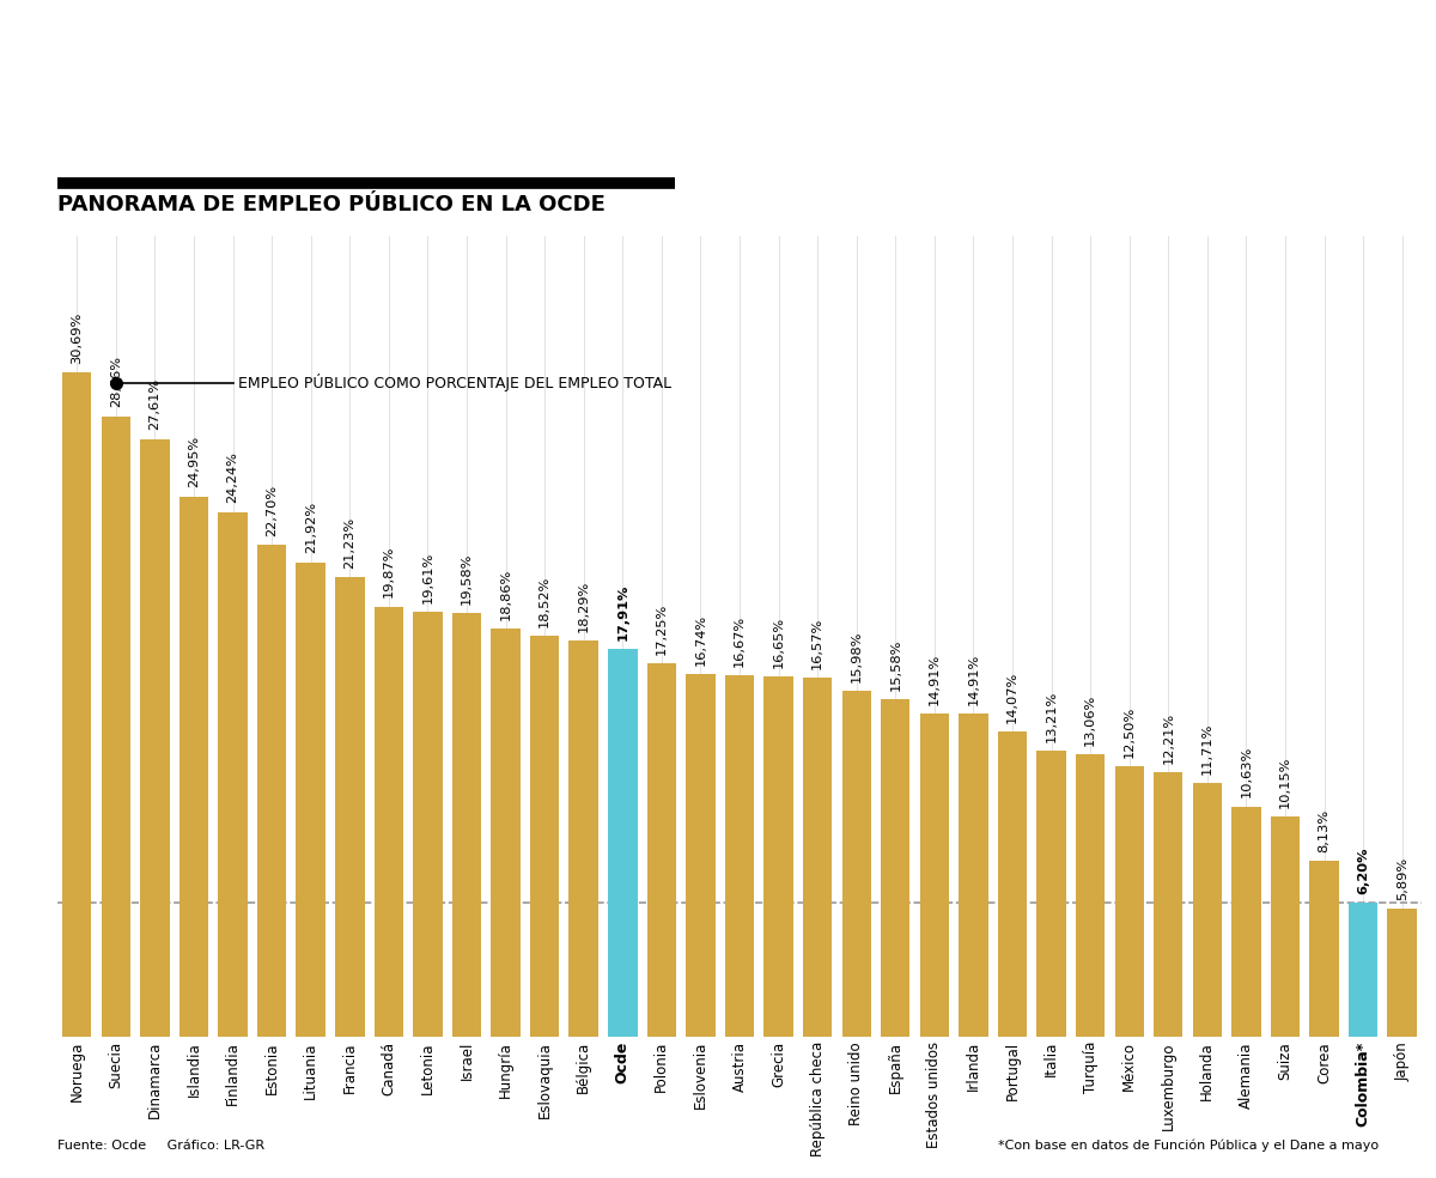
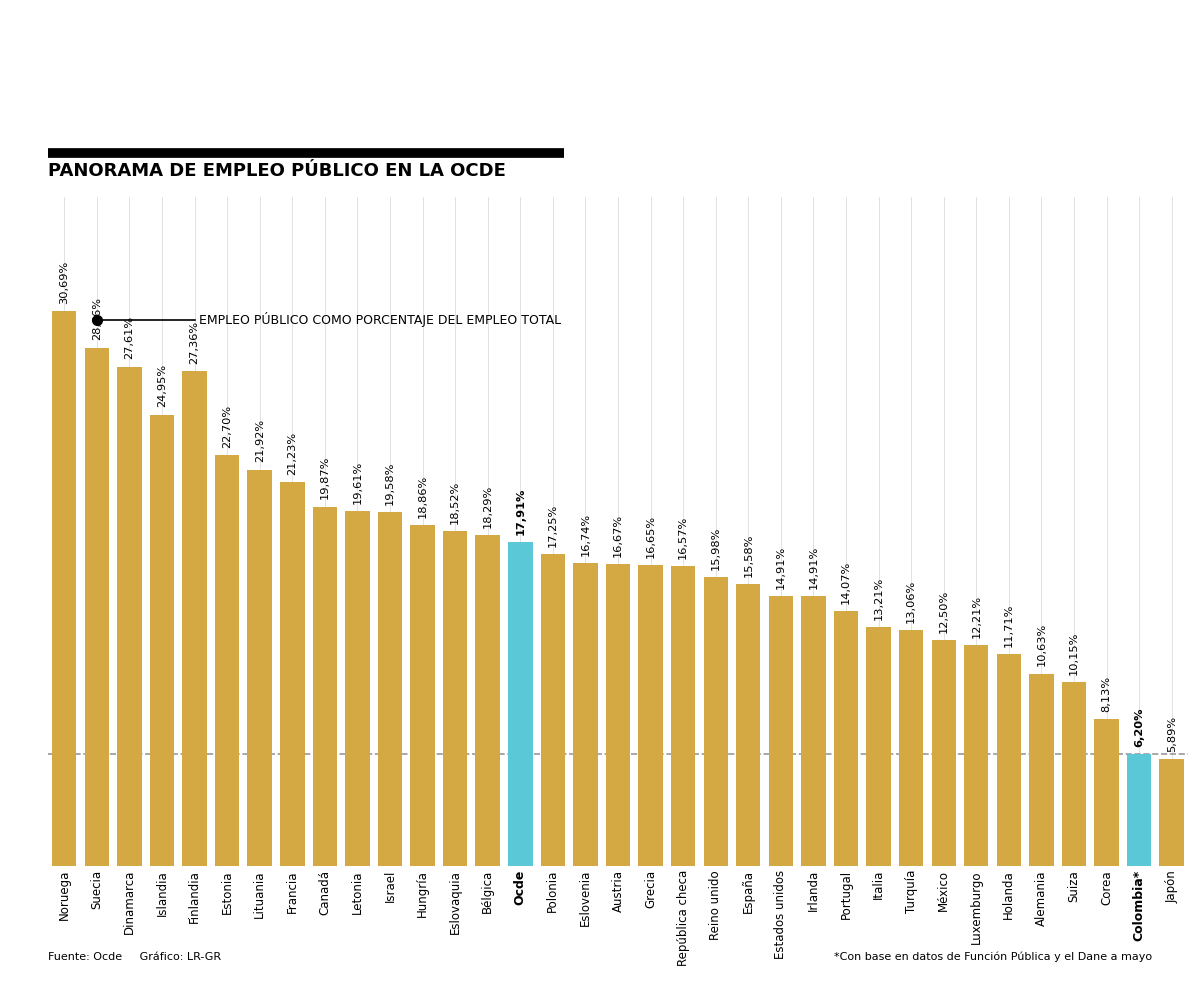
Finlandia: 24,24% -> 27,36%
